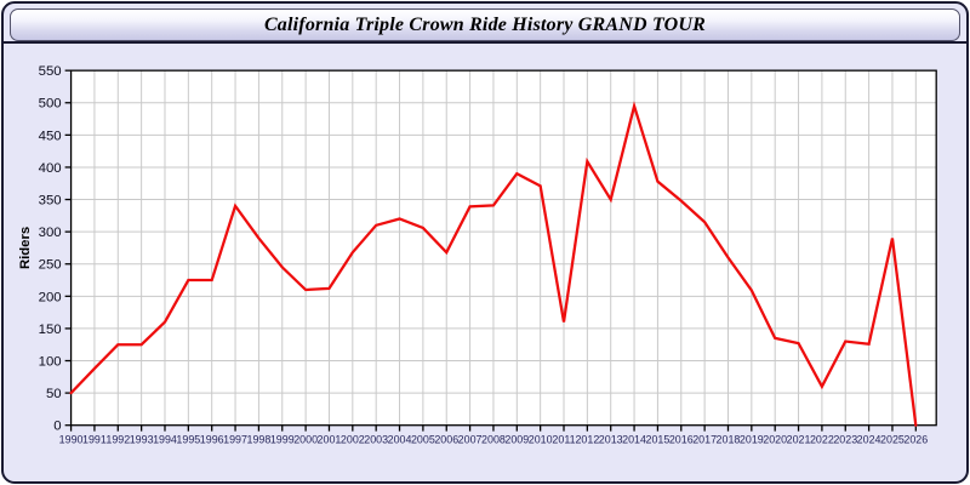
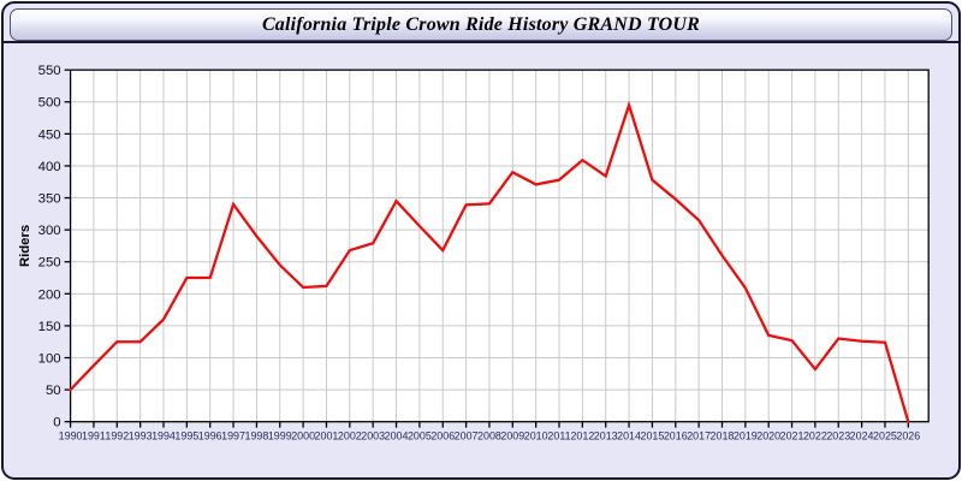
2003: 310 -> 280
2004: 320 -> 340
2011: 160 -> 380
2013: 350 -> 380
2022: 60 -> 80
2025: 290 -> 120
